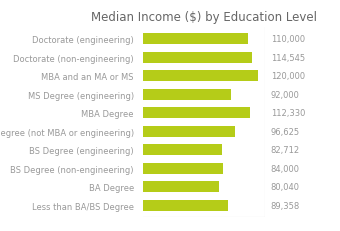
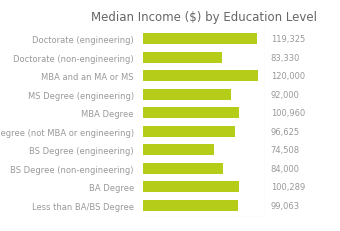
Doctorate (engineering): 110,000 -> 119,325
Doctorate (non-engineering): 114,545 -> 83,330
MBA Degree: 112,330 -> 100,960
BS Degree (engineering): 82,712 -> 74,508
BA Degree: 80,040 -> 100,289
Less than BA/BS Degree: 89,358 -> 99,063
